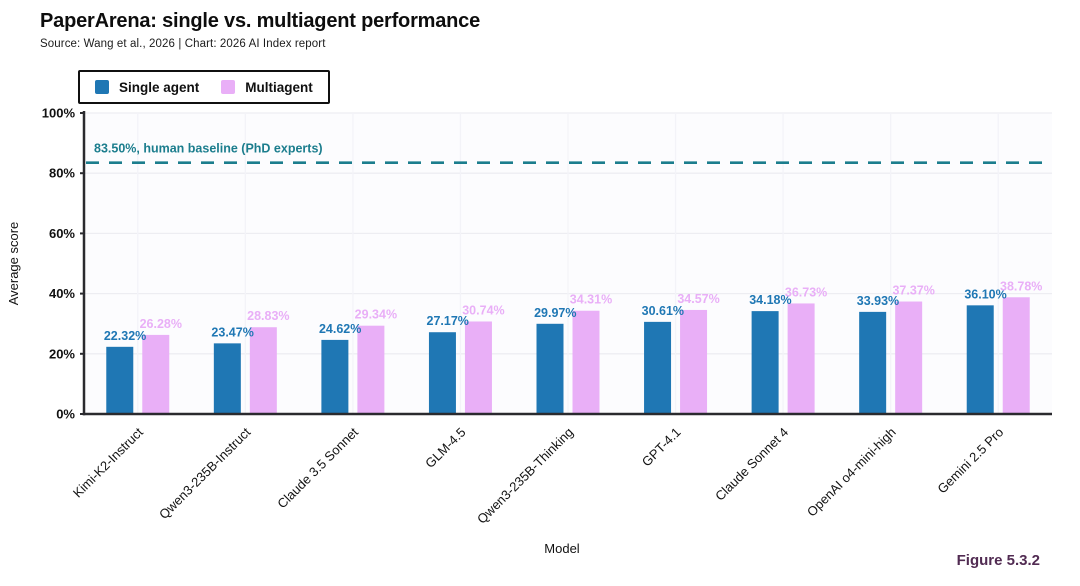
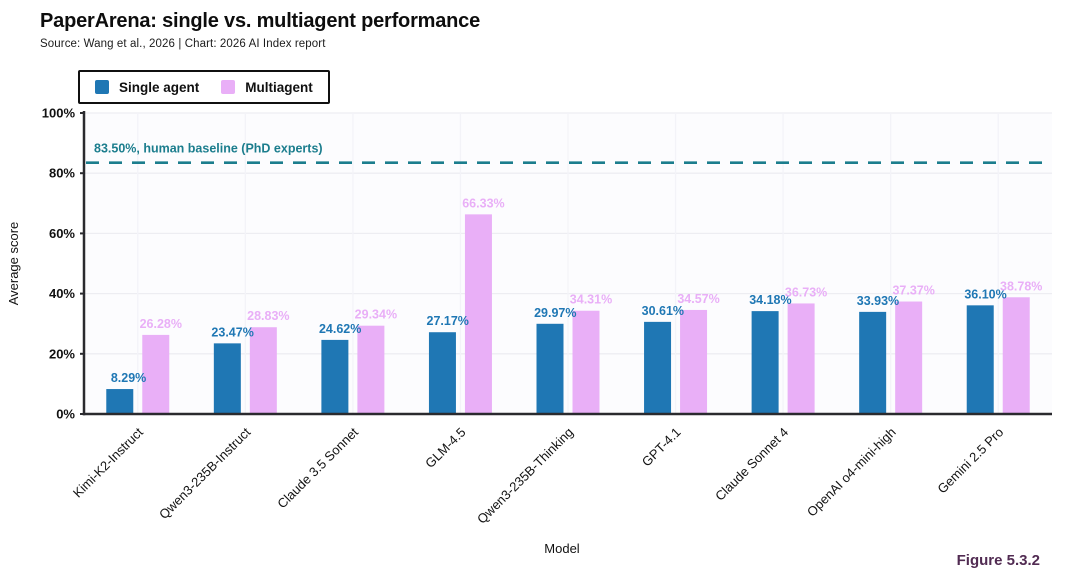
Single agent/Kimi-K2-Instruct: 22.32% -> 8.29%
Multiagent/GLM-4.5: 30.74% -> 66.33%
